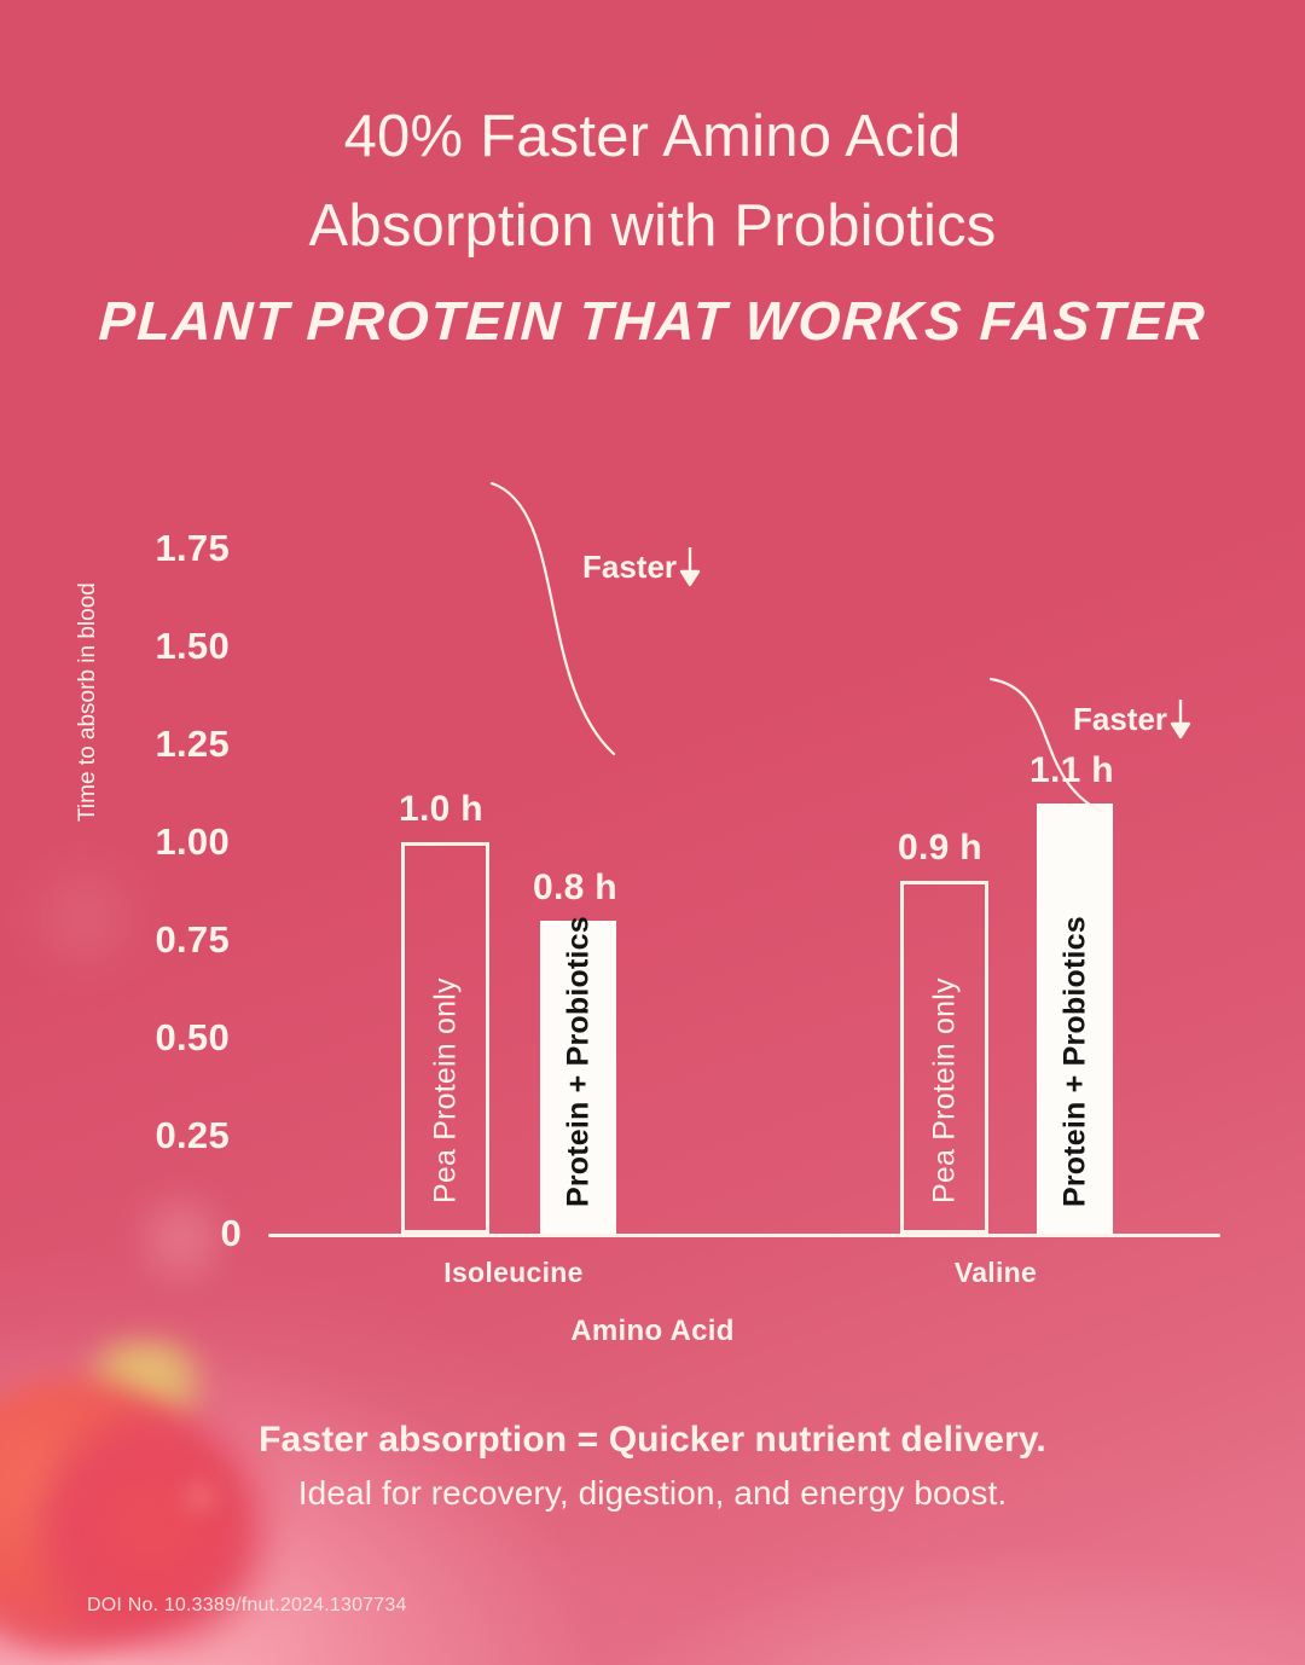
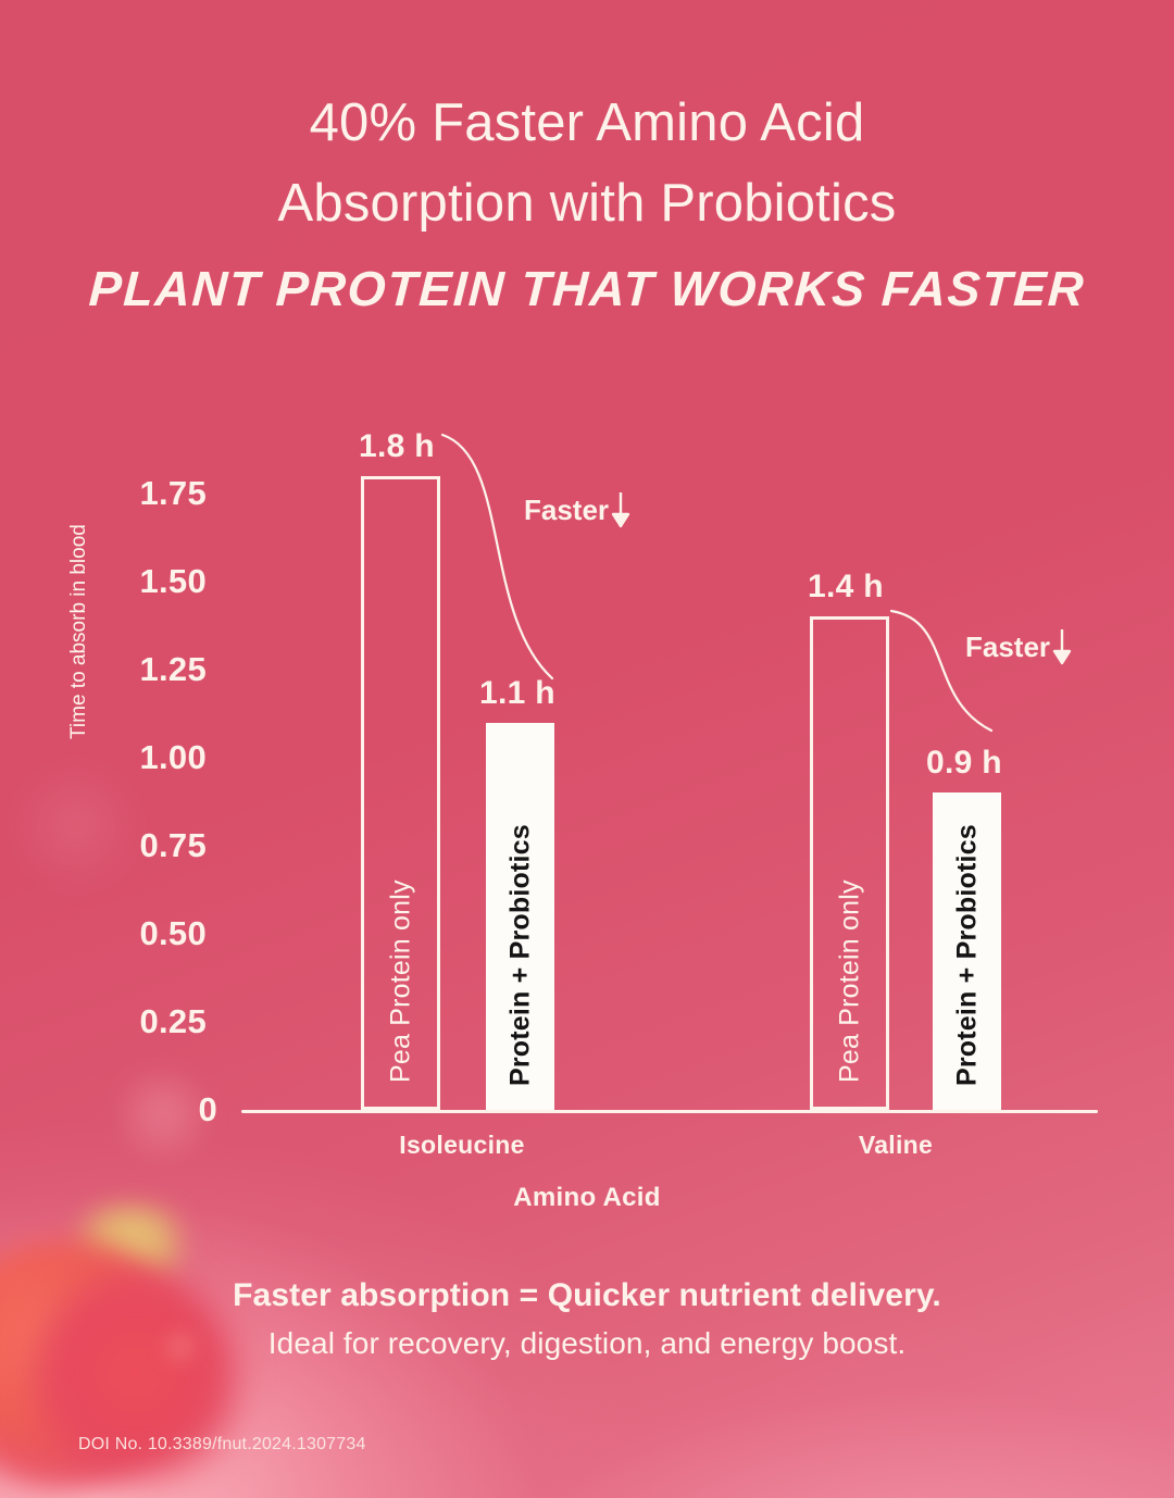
Pea Protein only/Isoleucine: 1.0 -> 1.8
Protein + Probiotics/Isoleucine: 0.8 -> 1.1
Pea Protein only/Valine: 0.9 -> 1.4
Protein + Probiotics/Valine: 1.1 -> 0.9
